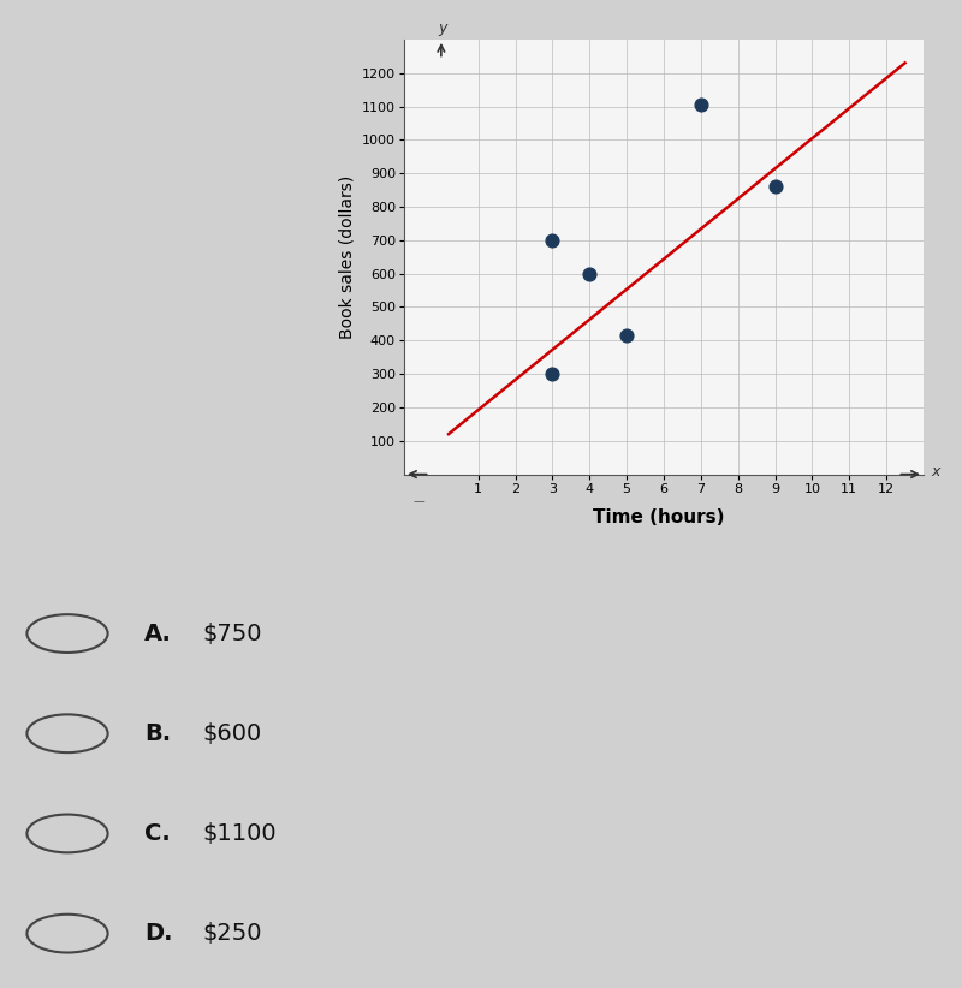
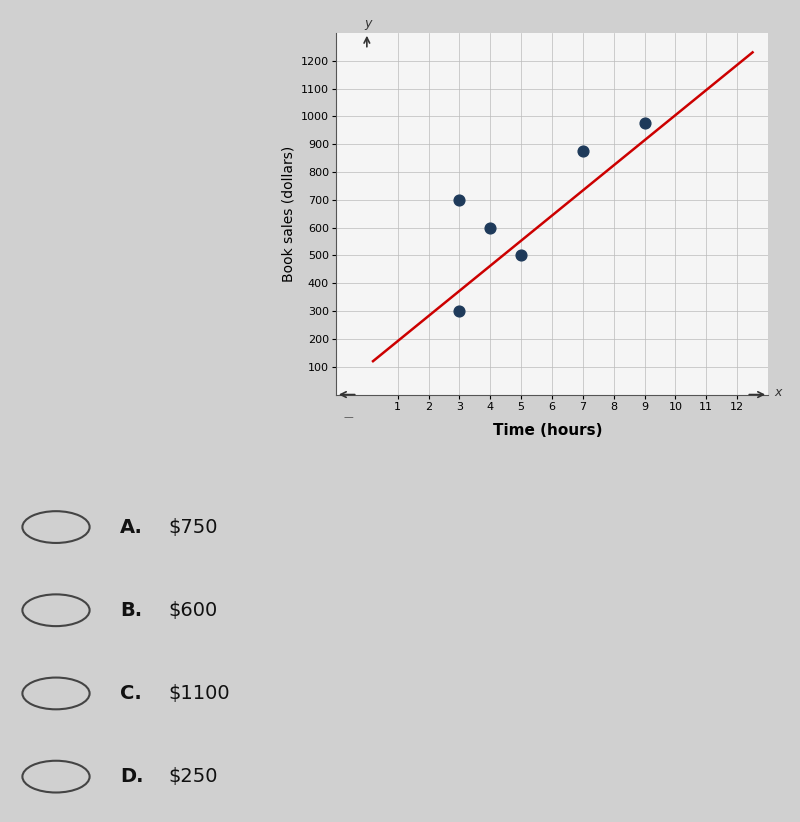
5: 415 -> 500
7: 1105 -> 875
9: 860 -> 975
